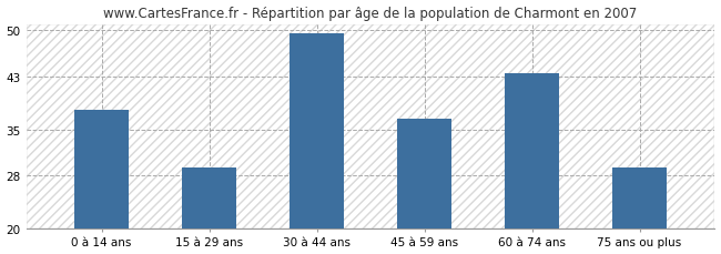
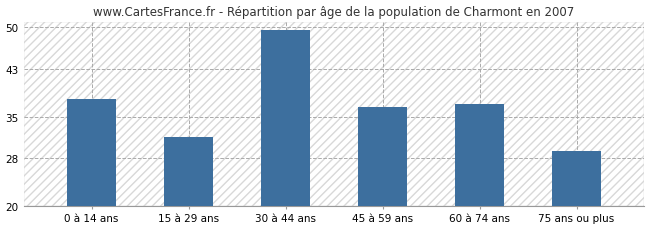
15 à 29 ans: 29.3 -> 31.6
60 à 74 ans: 43.5 -> 37.2
